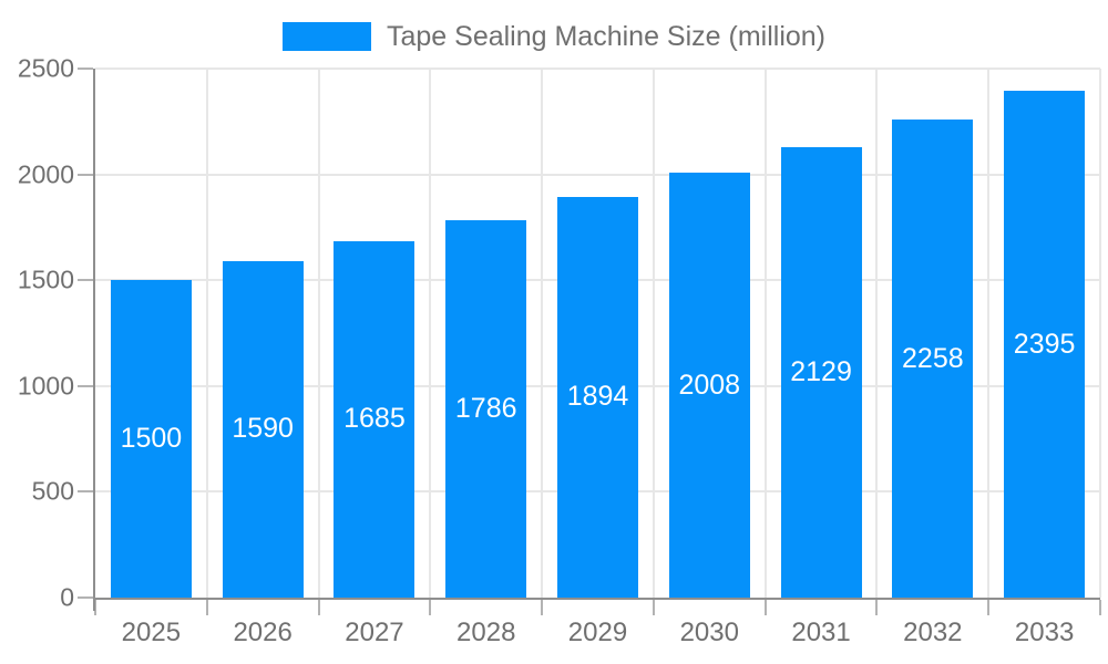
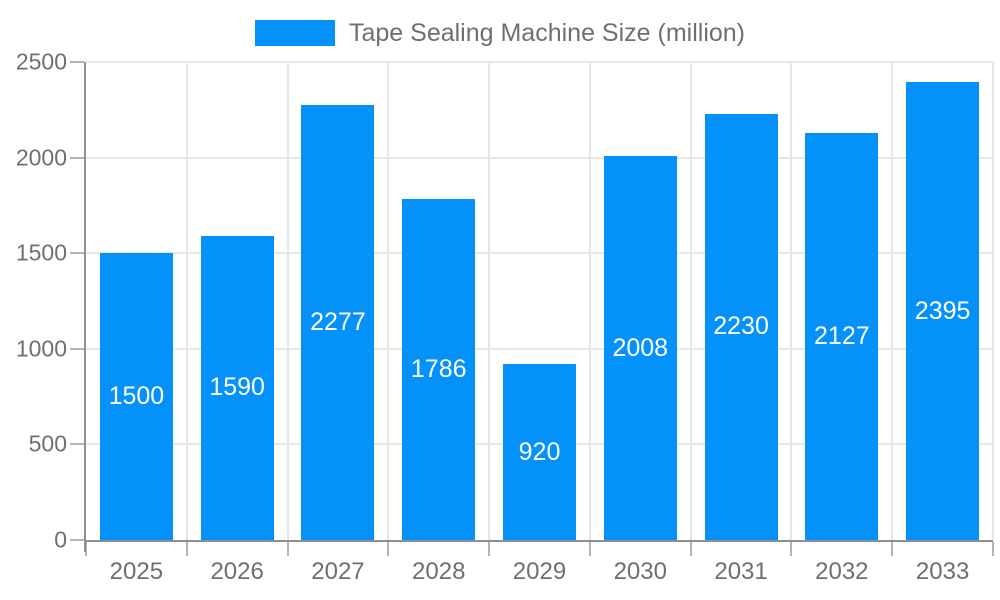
2027: 1685 -> 2277
2029: 1894 -> 920
2031: 2129 -> 2230
2032: 2258 -> 2127
